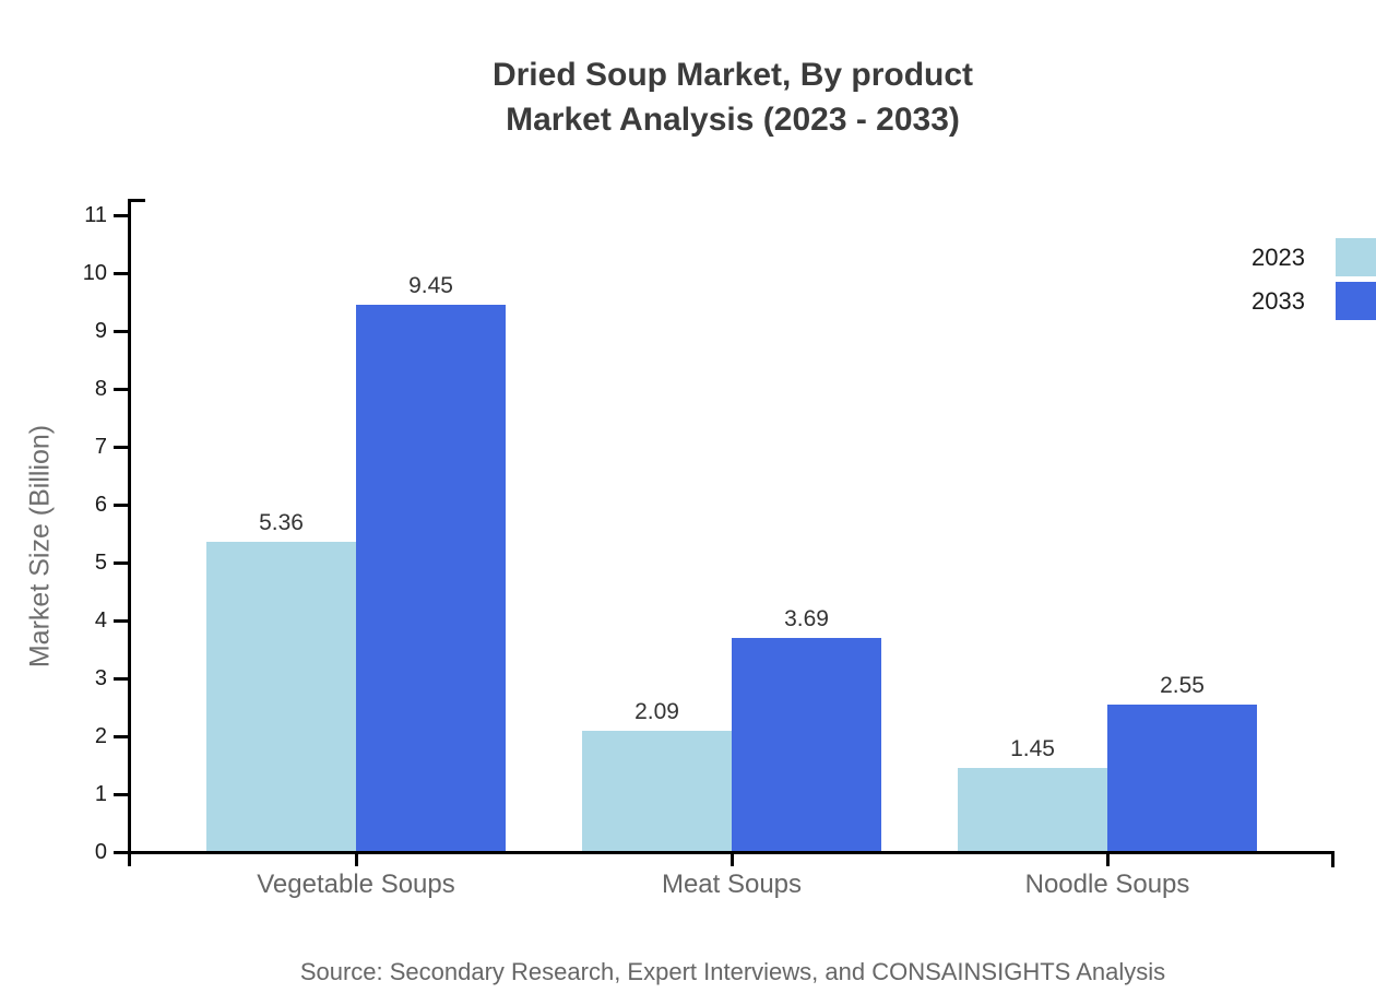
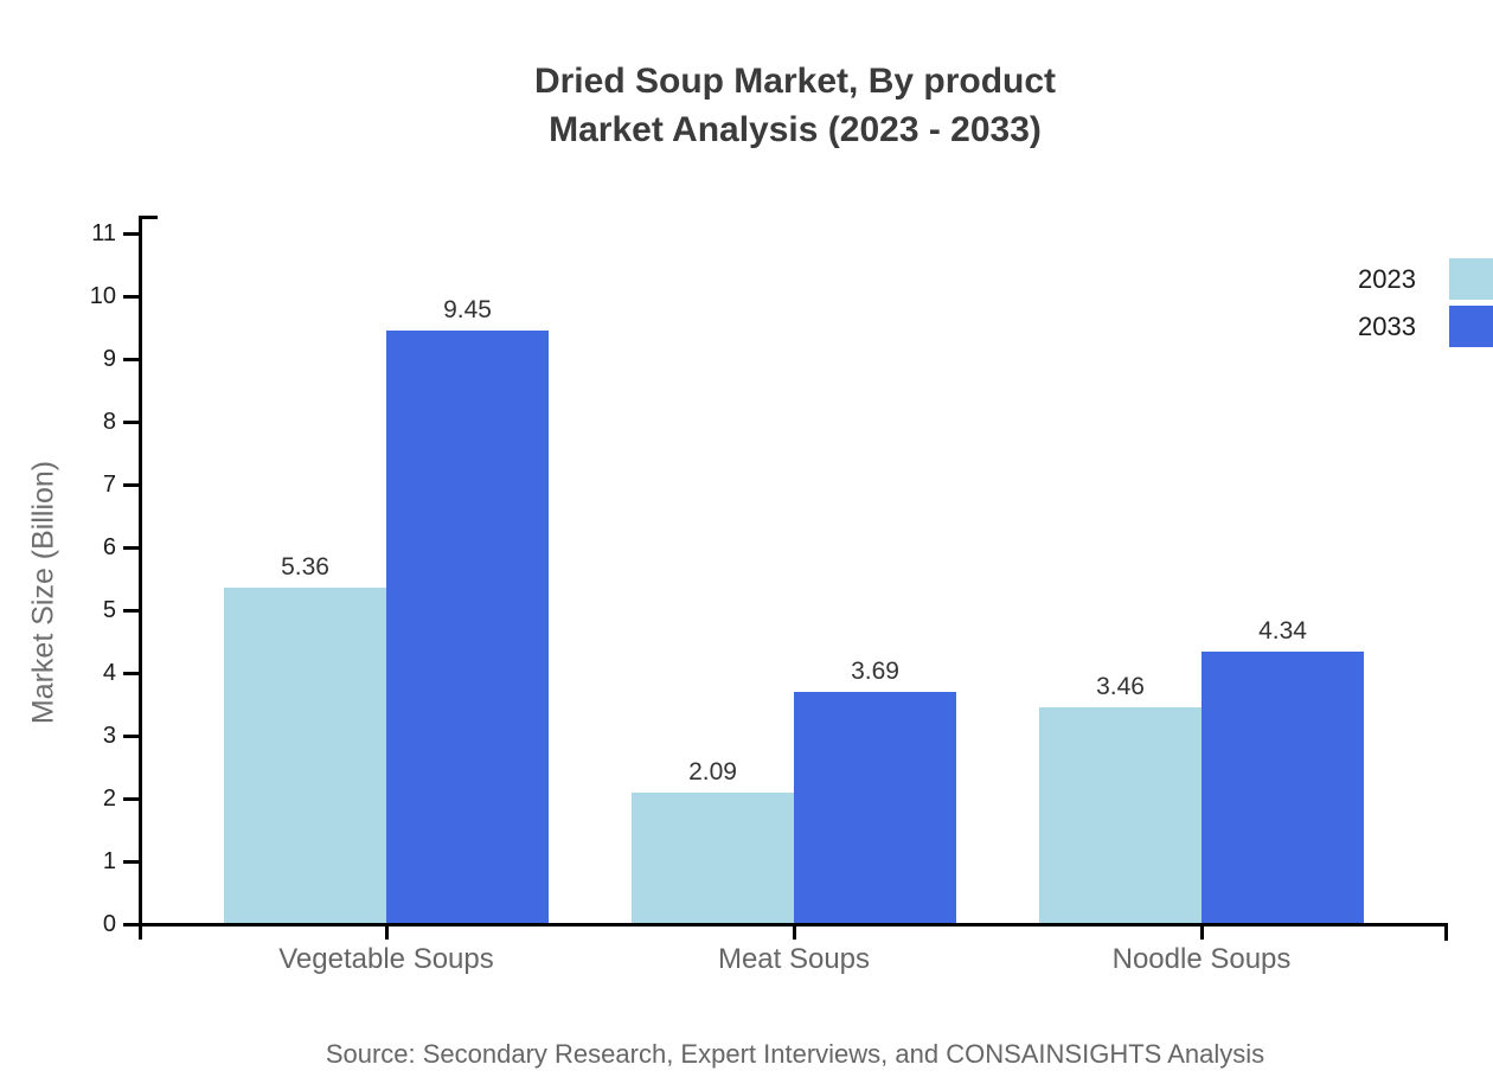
2023/Noodle Soups: 1.45 -> 3.46
2033/Noodle Soups: 2.55 -> 4.34
